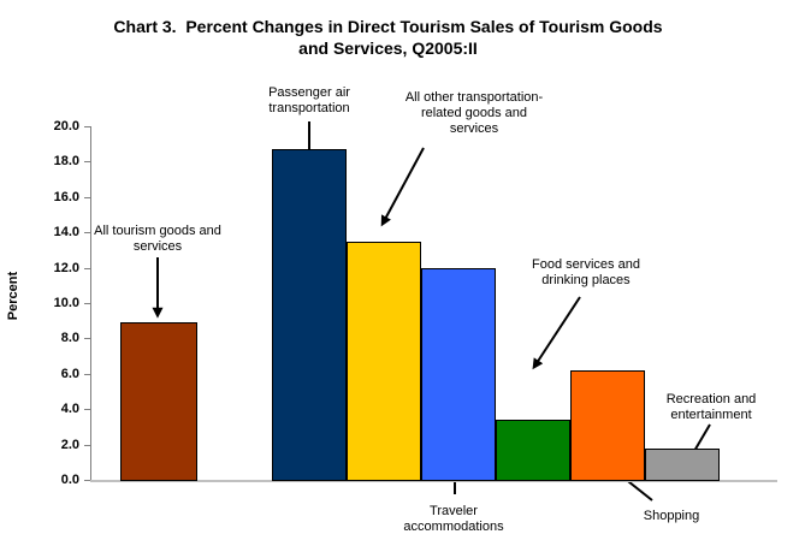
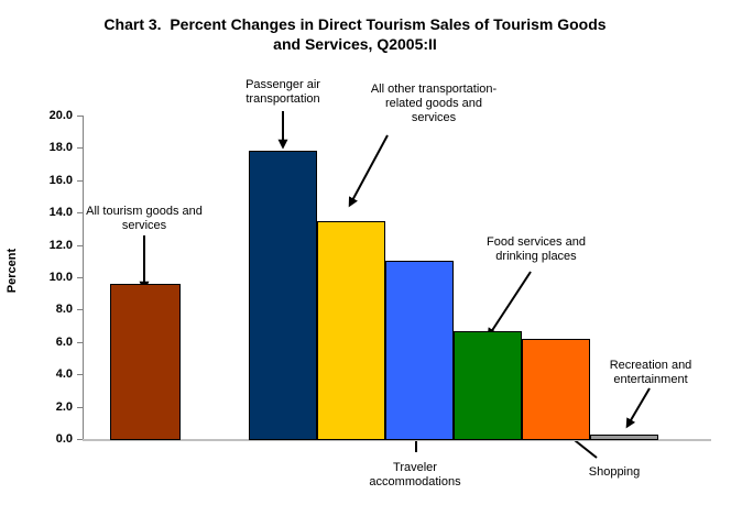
All tourism goods and services: 8.9 -> 9.6
Passenger air transportation: 18.7 -> 17.8
Traveler accommodations: 12.0 -> 11.0
Food services and drinking places: 3.4 -> 6.7
Recreation and entertainment: 1.8 -> 0.3
